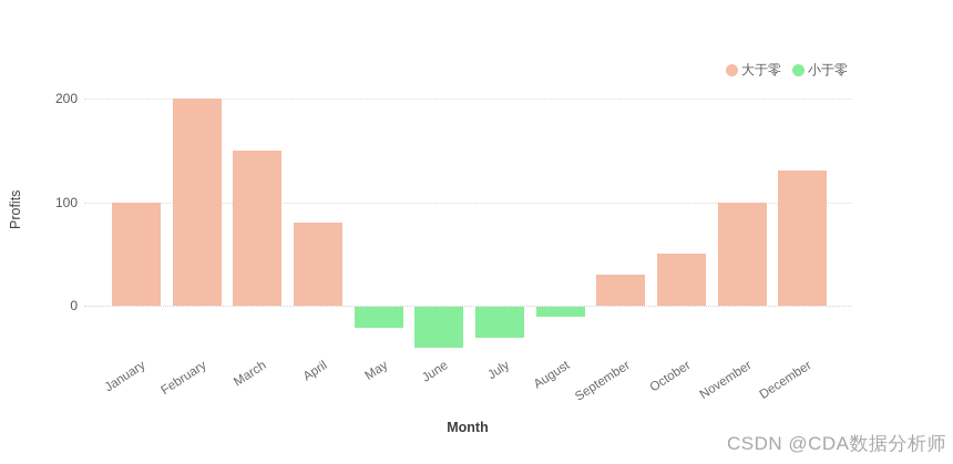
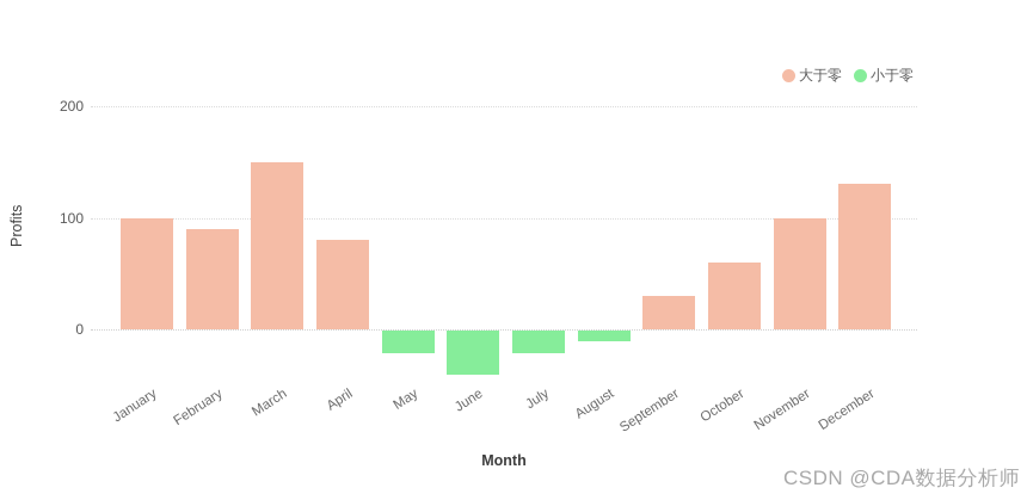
February: 200 -> 90
July: -30 -> -20
October: 50 -> 60
